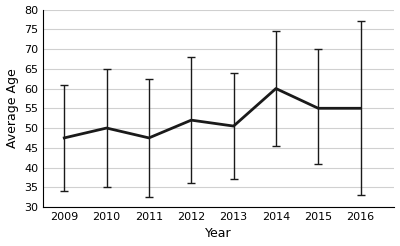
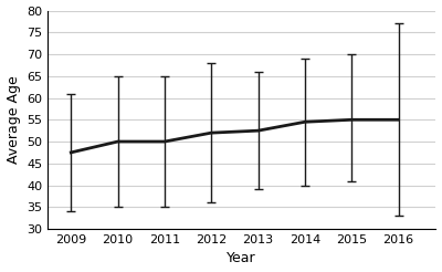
2011: 47.5 -> 50.0
2013: 50.5 -> 52.5
2014: 60.0 -> 54.5
